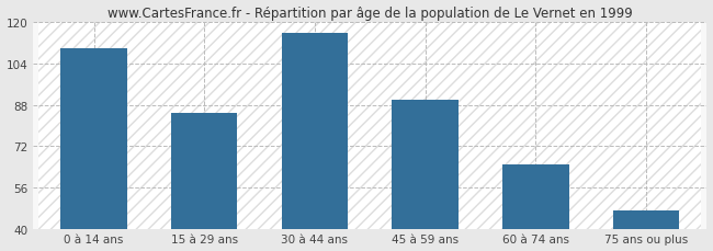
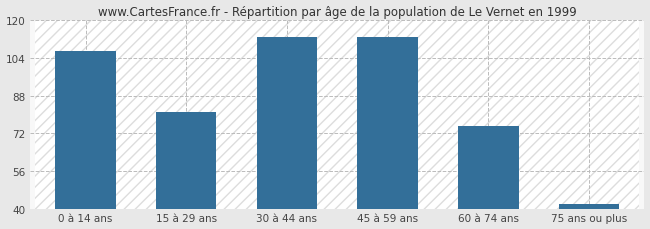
0 à 14 ans: 110 -> 107
15 à 29 ans: 85 -> 81
30 à 44 ans: 116 -> 113
45 à 59 ans: 90 -> 113
60 à 74 ans: 65 -> 75
75 ans ou plus: 47 -> 42
